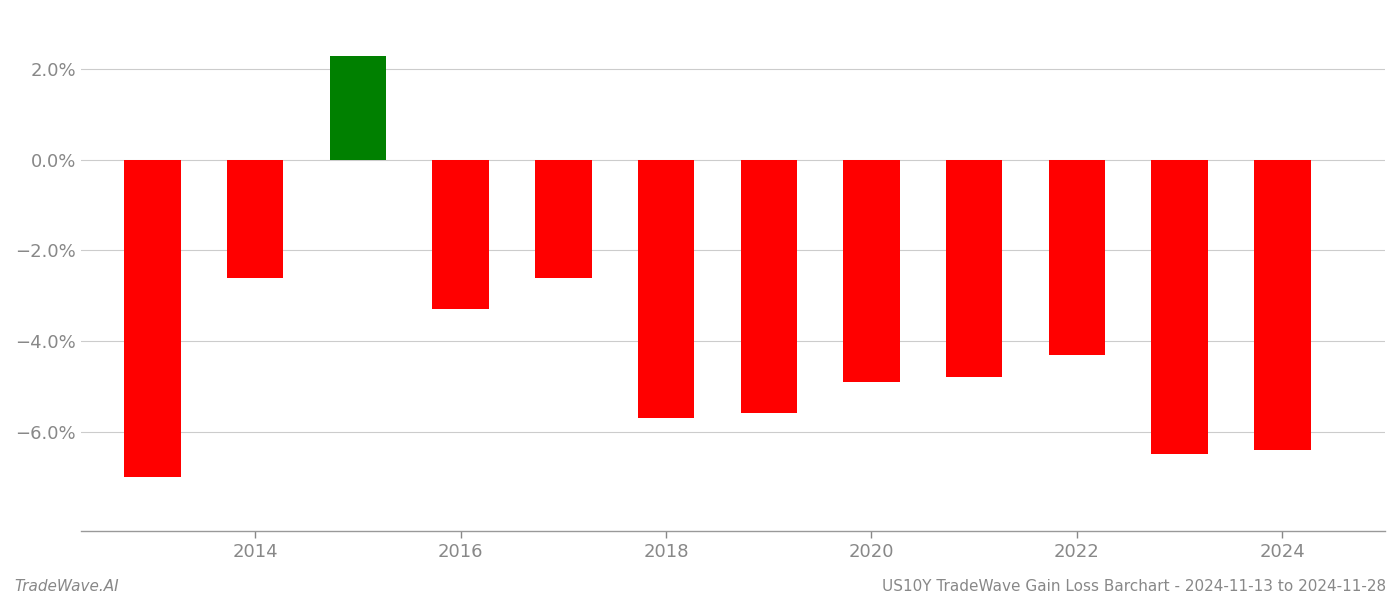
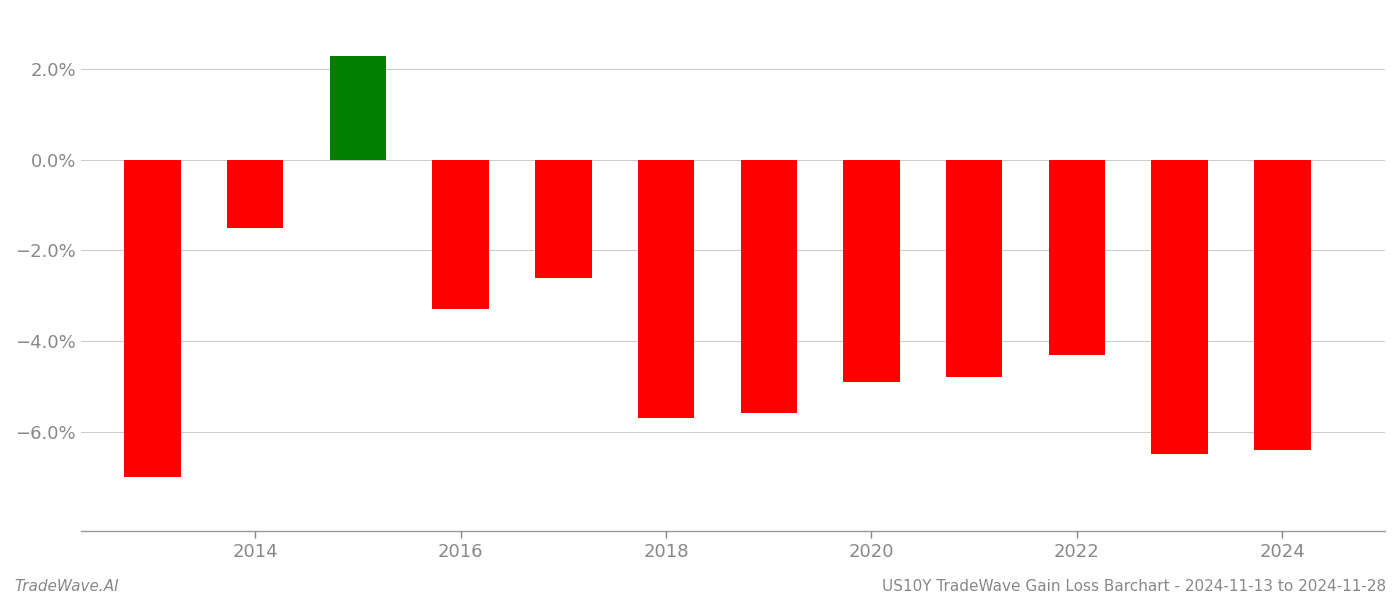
2014: -2.6% -> -1.5%
